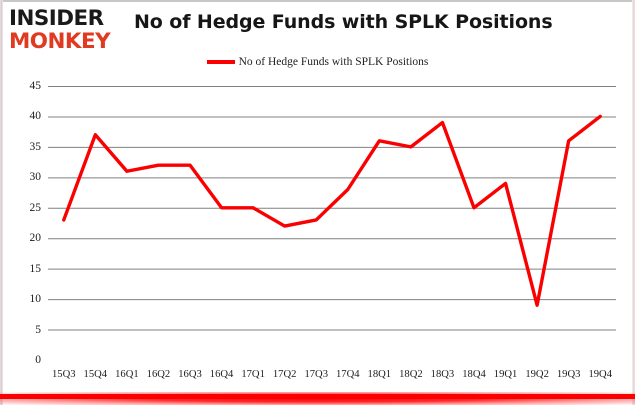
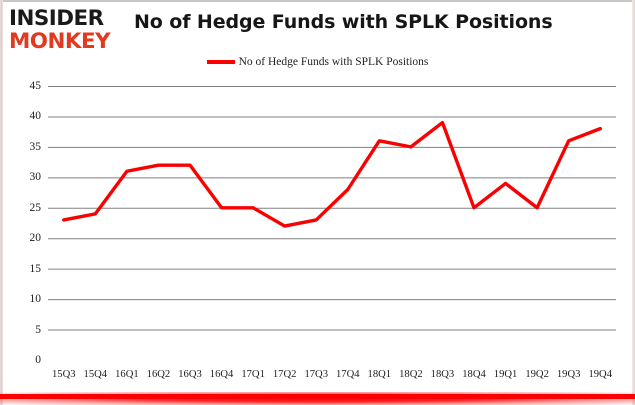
15Q4: 37 -> 24
19Q2: 9 -> 25
19Q4: 40 -> 38
